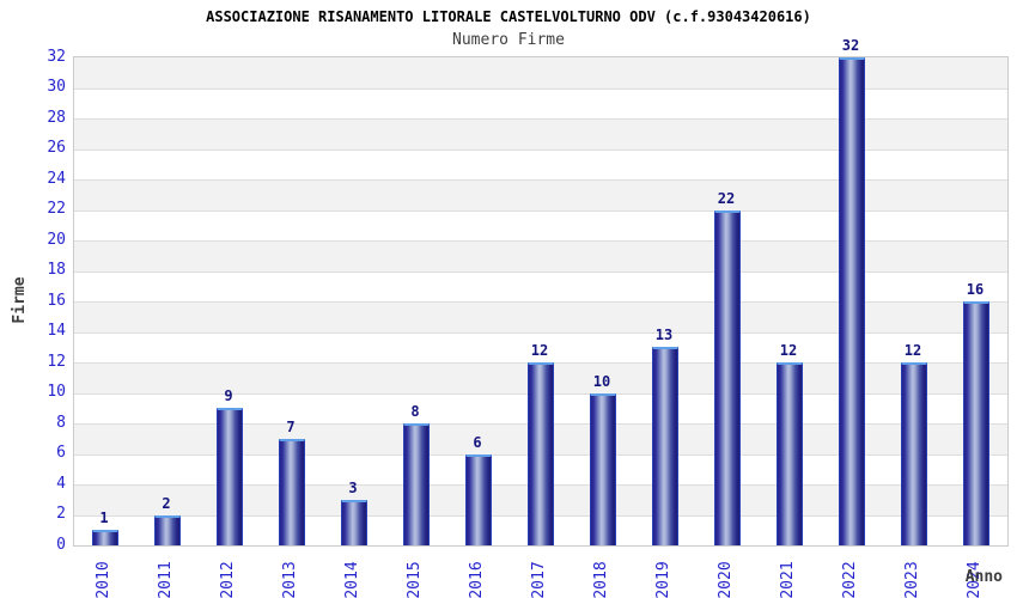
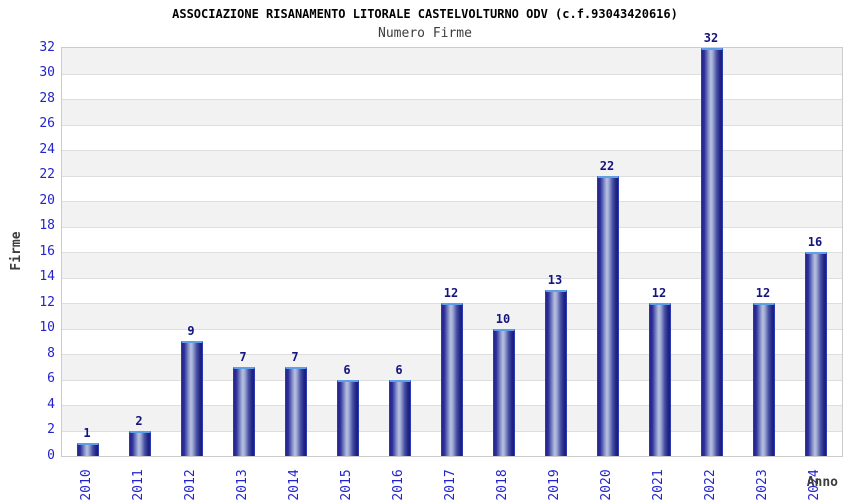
2014: 3 -> 7
2015: 8 -> 6
